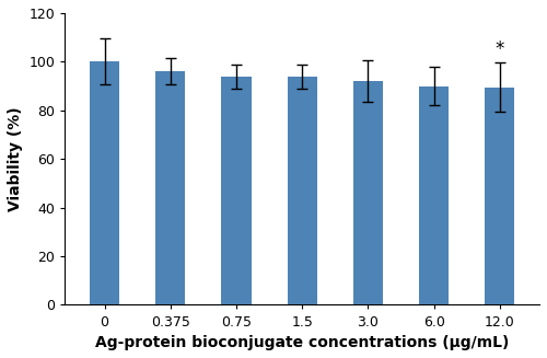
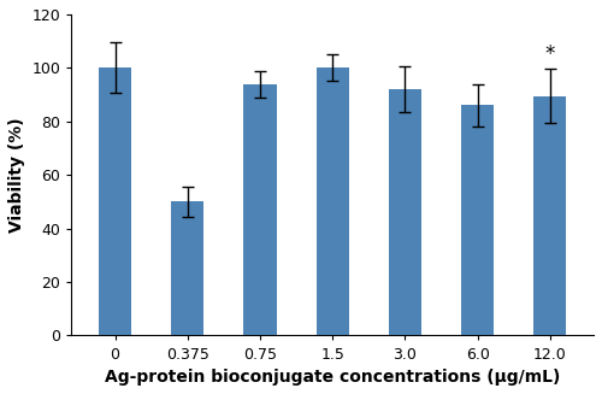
0.375: 96.0 -> 50.0
1.5: 94.0 -> 100.0
6.0: 90.0 -> 86.0
